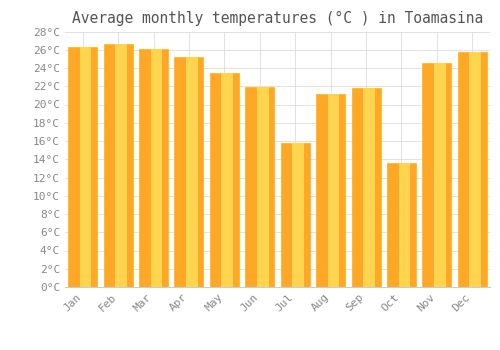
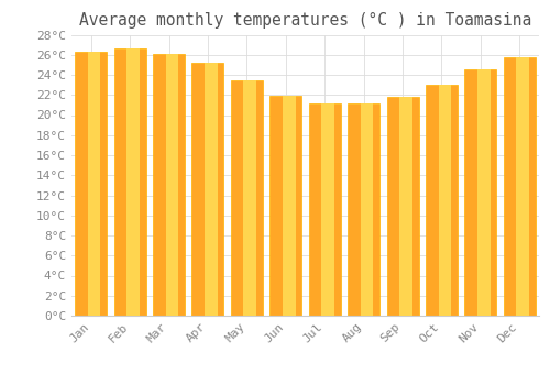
Jul: 15.8°C -> 21.2°C
Oct: 13.6°C -> 23.0°C
